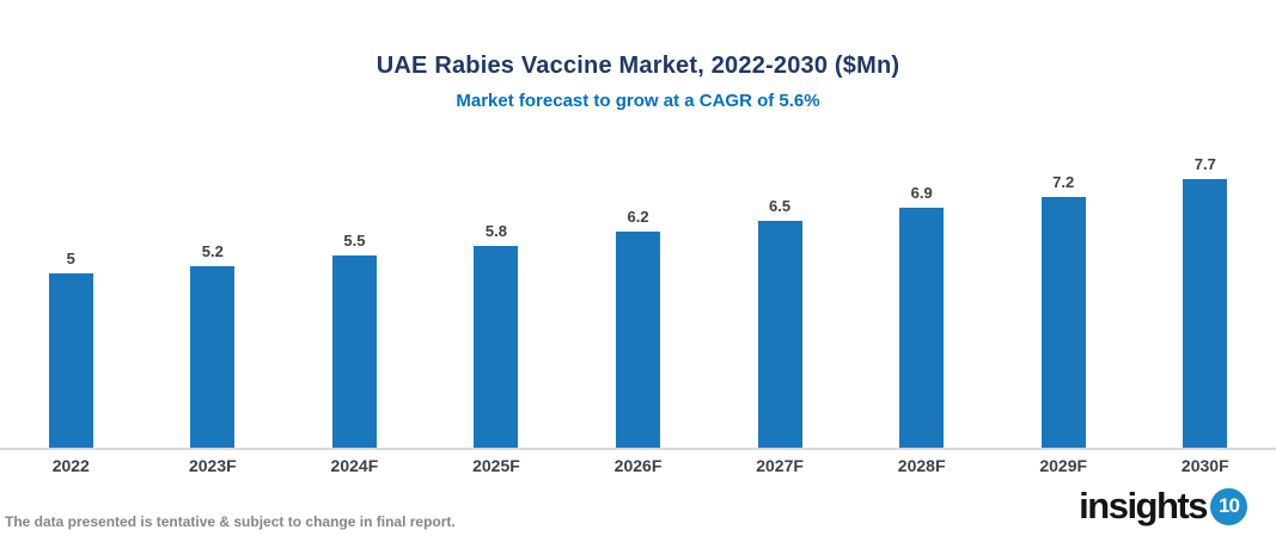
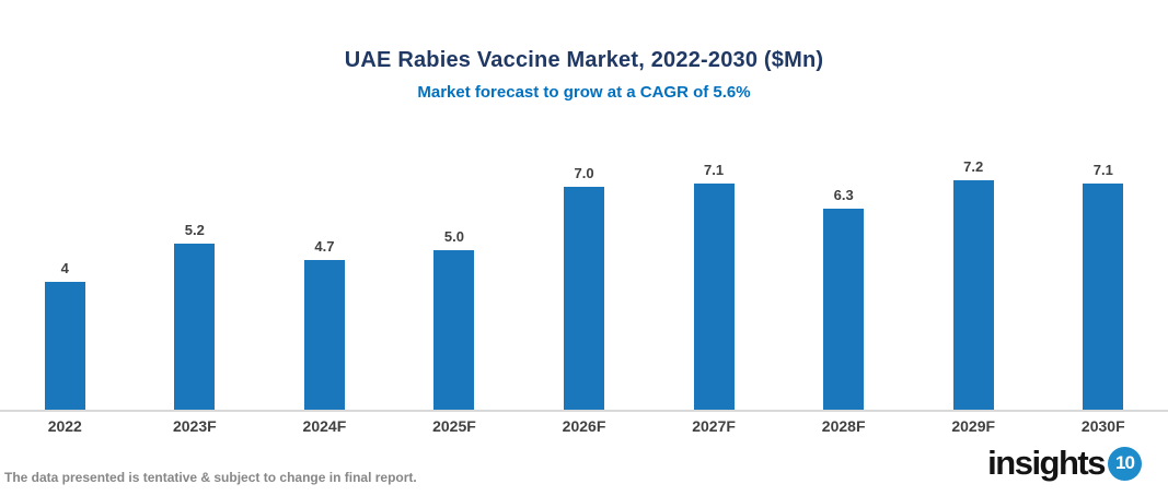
2022: 5 -> 4
2024F: 5.5 -> 4.7
2025F: 5.8 -> 5.0
2026F: 6.2 -> 7.0
2027F: 6.5 -> 7.1
2028F: 6.9 -> 6.3
2030F: 7.7 -> 7.1
